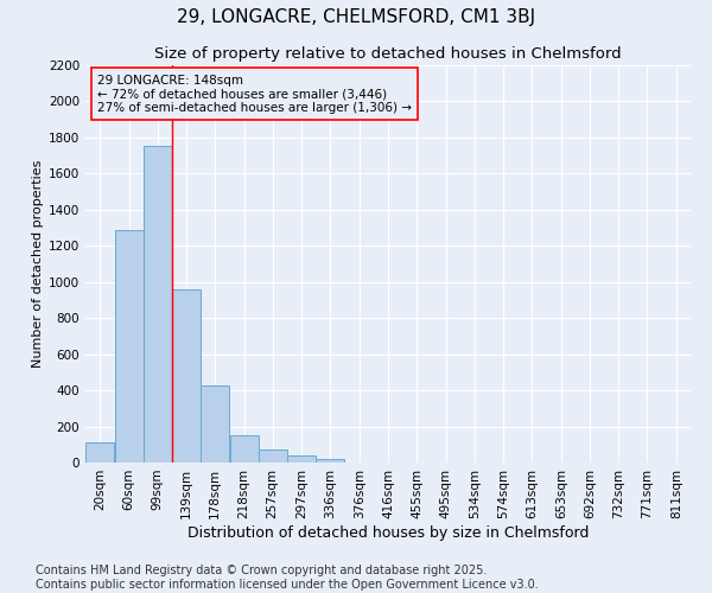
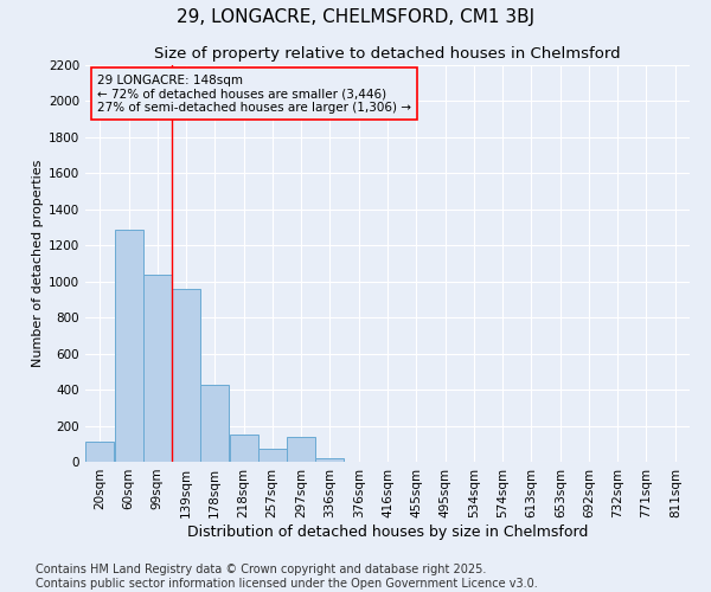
99sqm: 1760 -> 1040
297sqm: 40 -> 140
